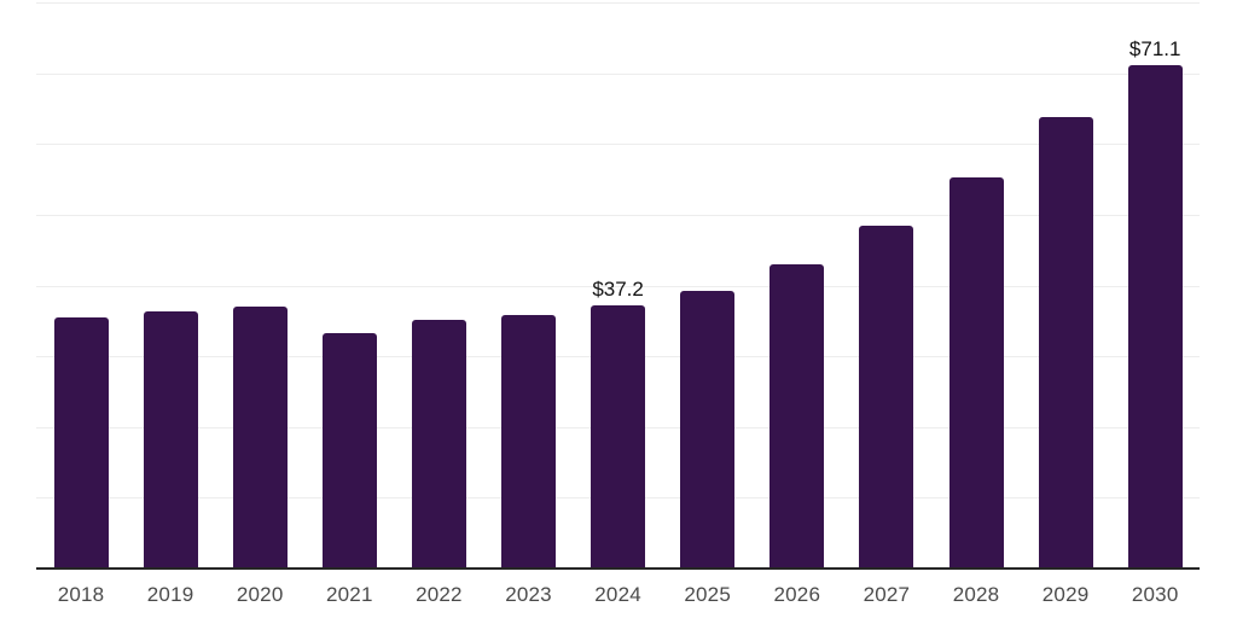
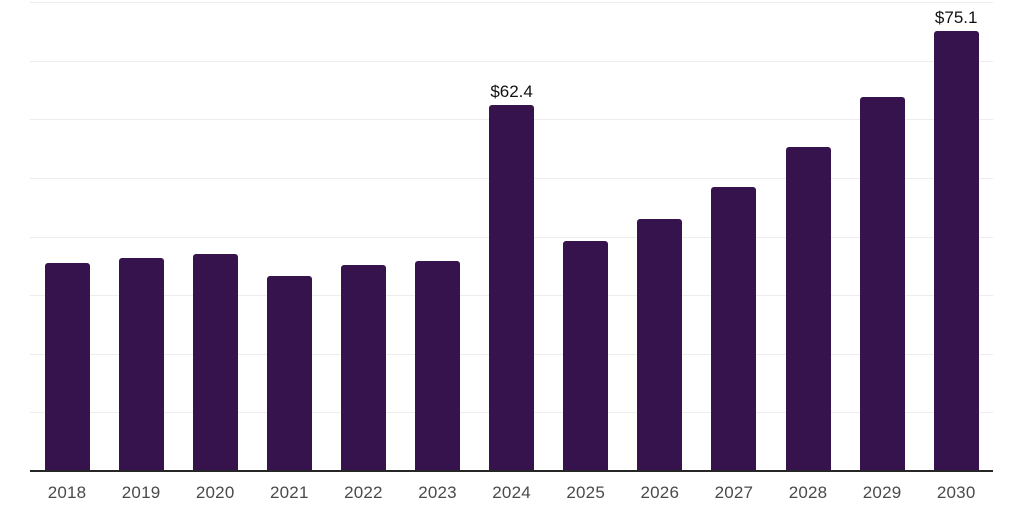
2024: $37.2 -> $62.4
2030: $71.1 -> $75.1
